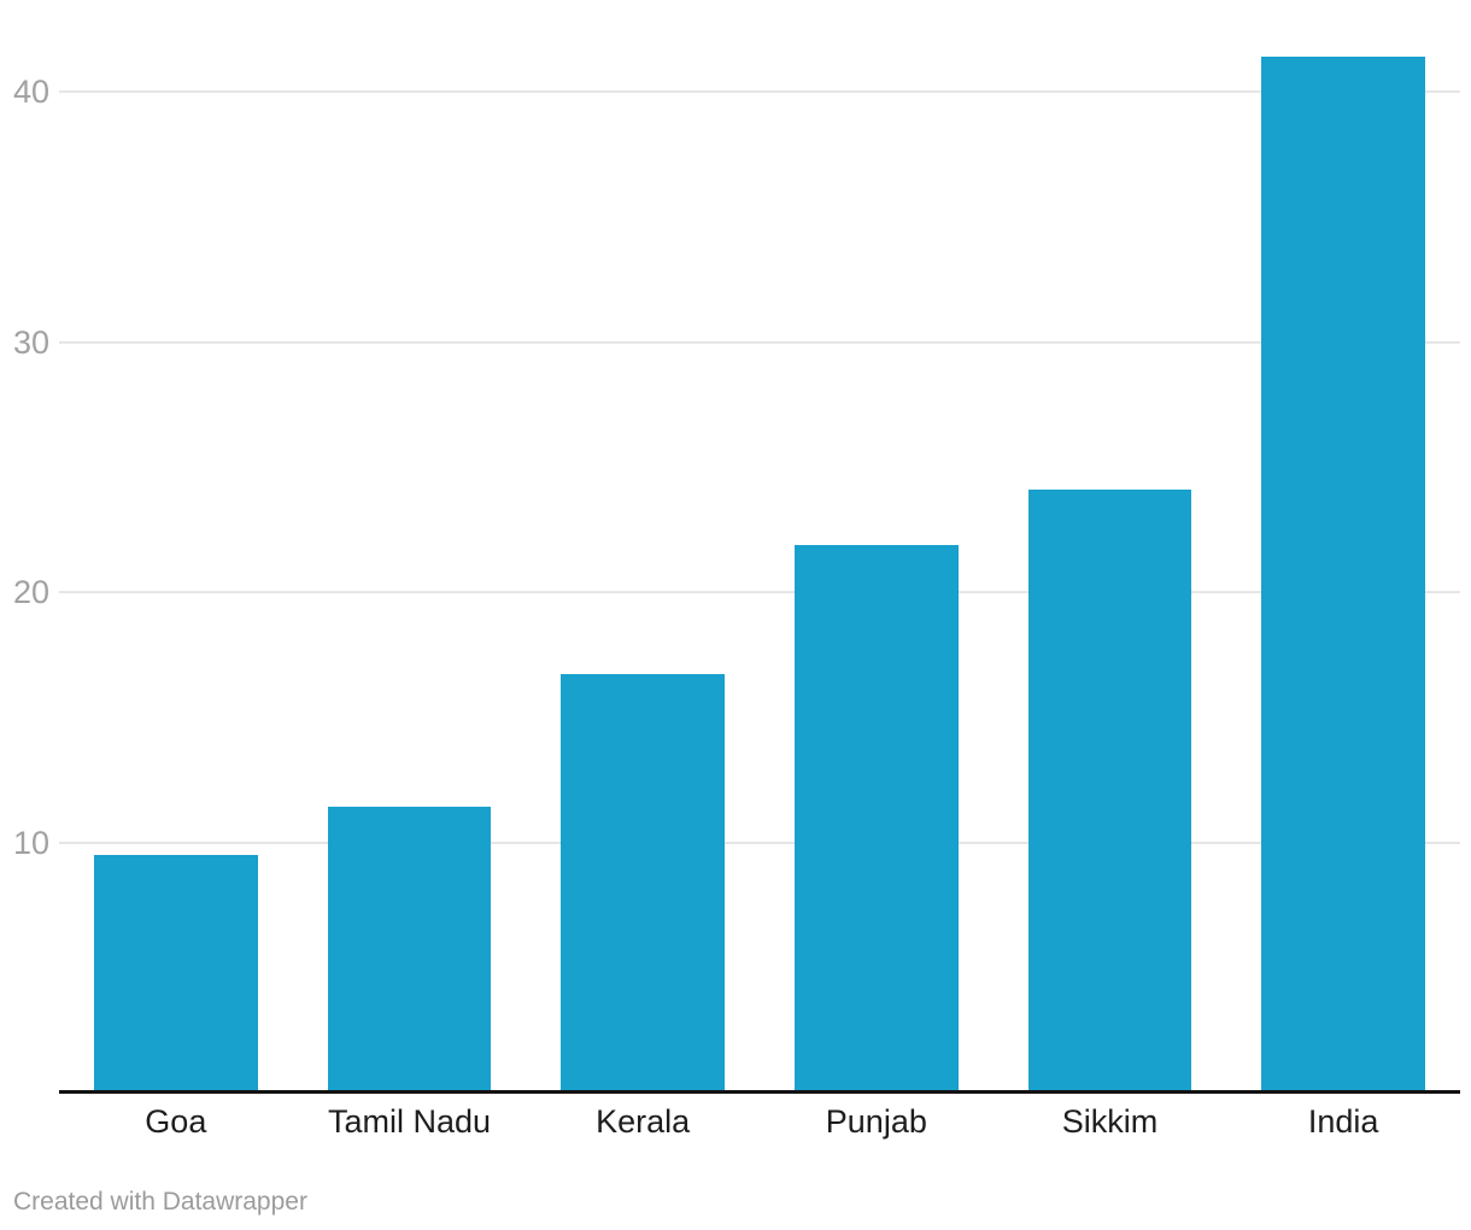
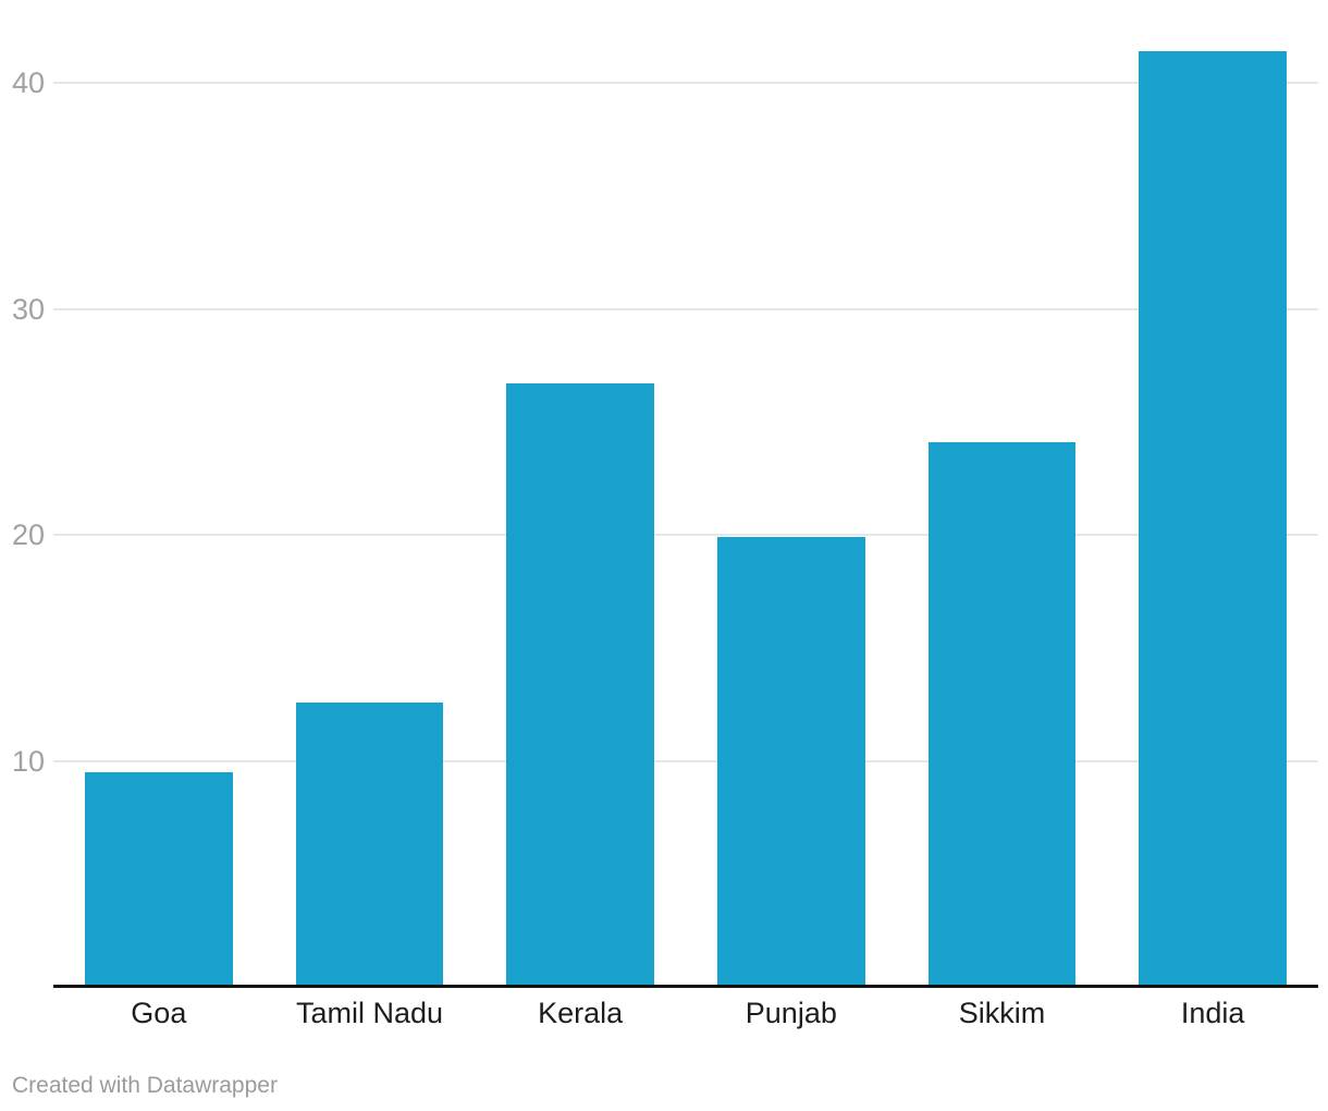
Tamil Nadu: 11.4 -> 12.6
Kerala: 16.7 -> 26.7
Punjab: 21.9 -> 19.9
